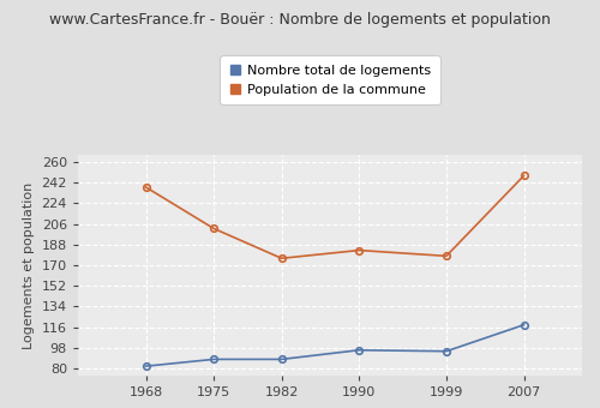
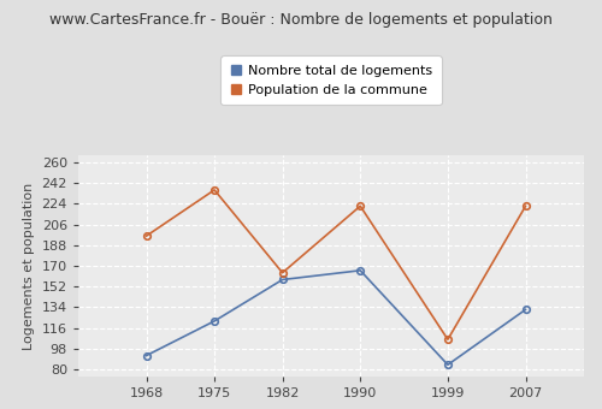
Nombre total de logements/1968: 82 -> 92
Population de la commune/1968: 238 -> 196
Nombre total de logements/1975: 88 -> 122
Population de la commune/1975: 202 -> 236
Nombre total de logements/1982: 88 -> 158
Population de la commune/1982: 176 -> 164
Nombre total de logements/1990: 96 -> 166
Population de la commune/1990: 183 -> 222
Nombre total de logements/1999: 95 -> 84
Population de la commune/1999: 178 -> 106
Nombre total de logements/2007: 118 -> 132
Population de la commune/2007: 248 -> 222
